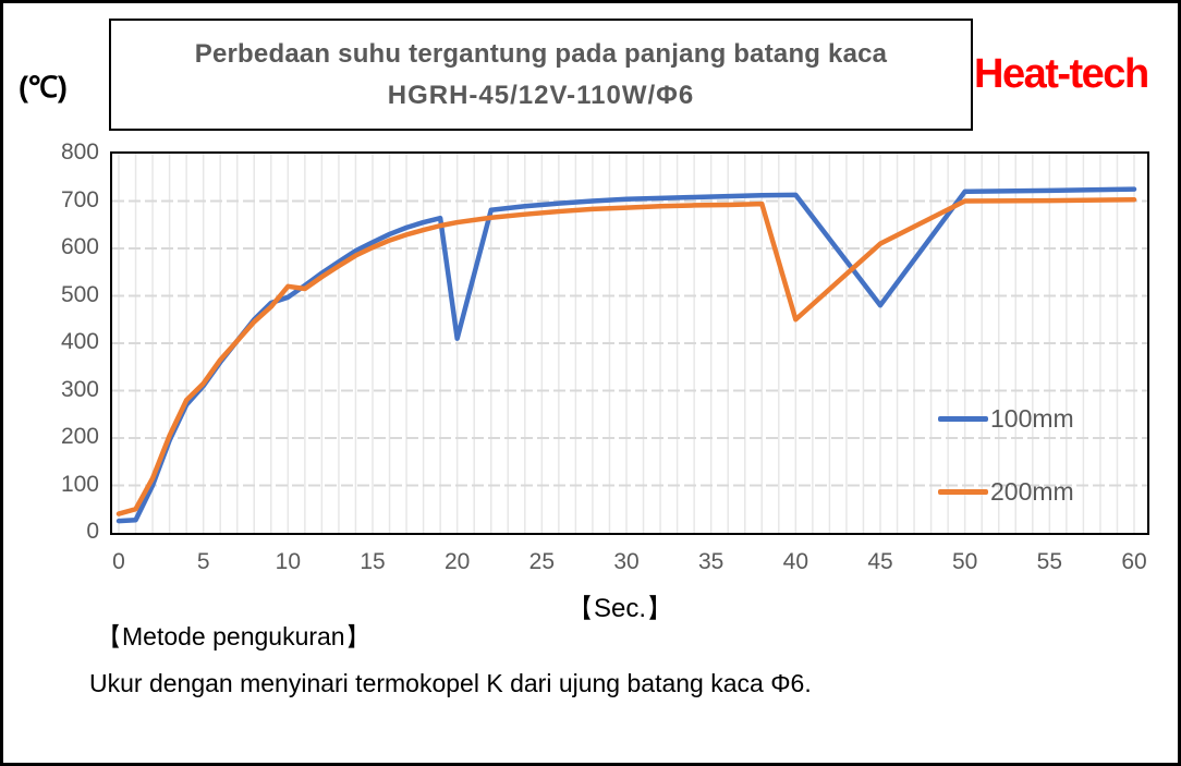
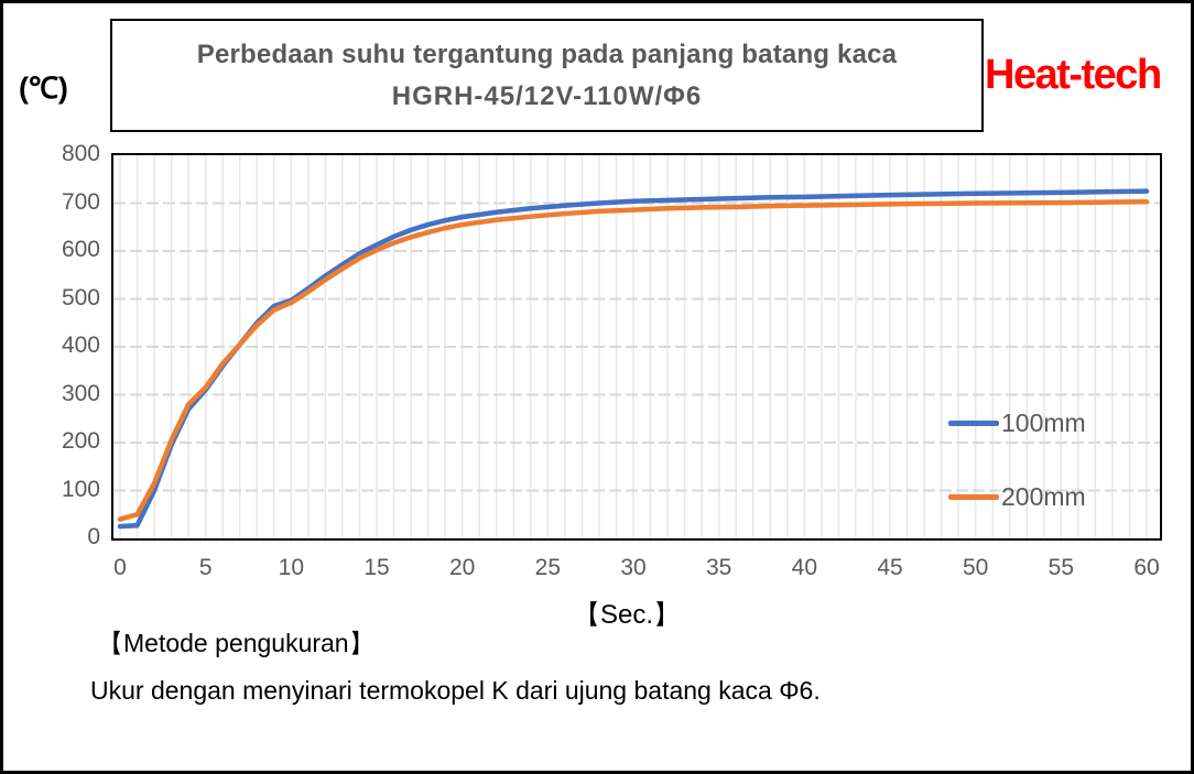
200mm/10: 520 -> 490
100mm/20: 410 -> 670
200mm/40: 450 -> 700
100mm/45: 480 -> 720
200mm/45: 610 -> 700
